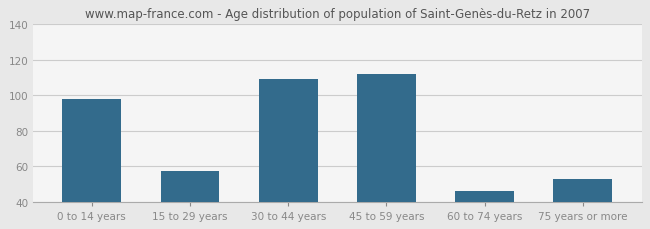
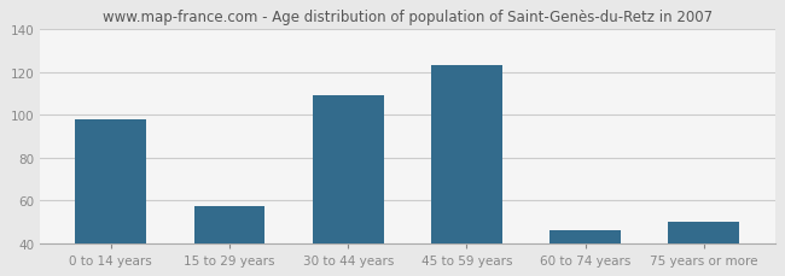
45 to 59 years: 112 -> 123
75 years or more: 53 -> 50
